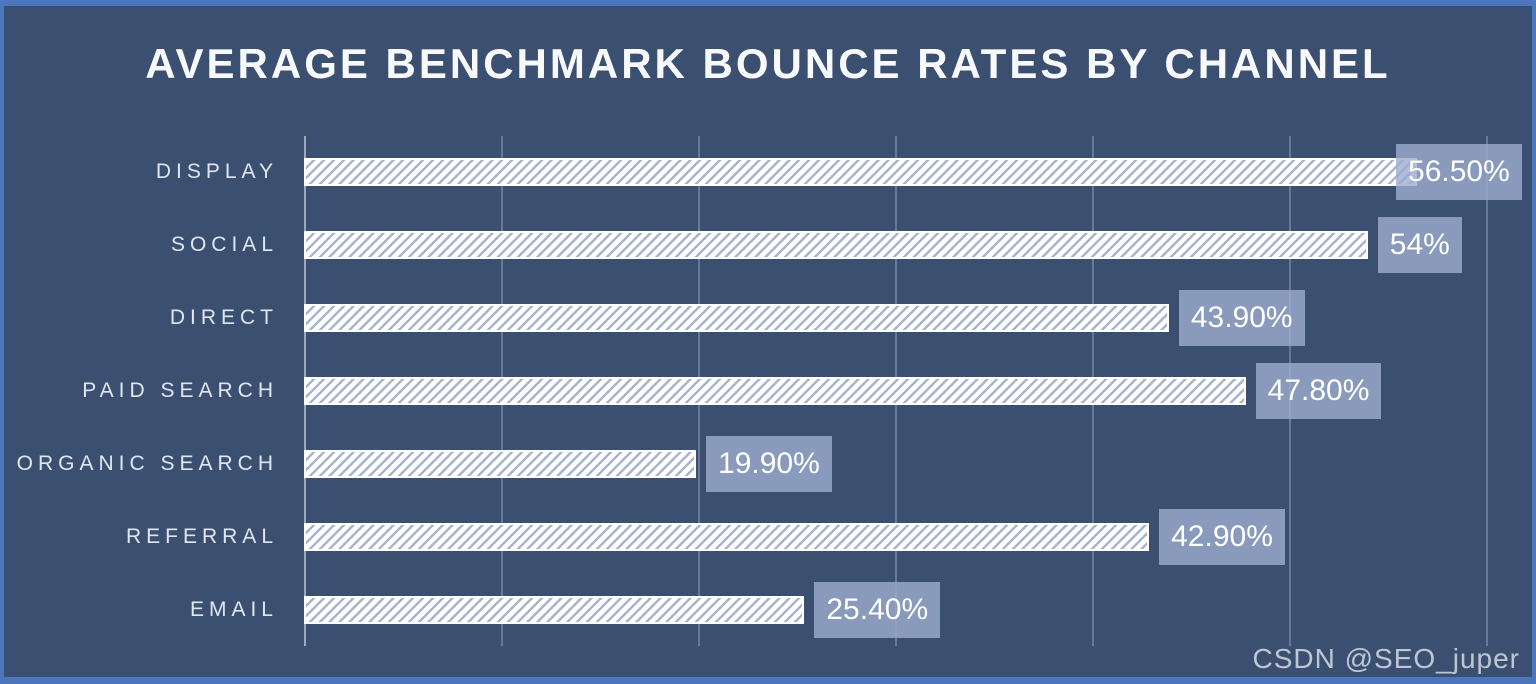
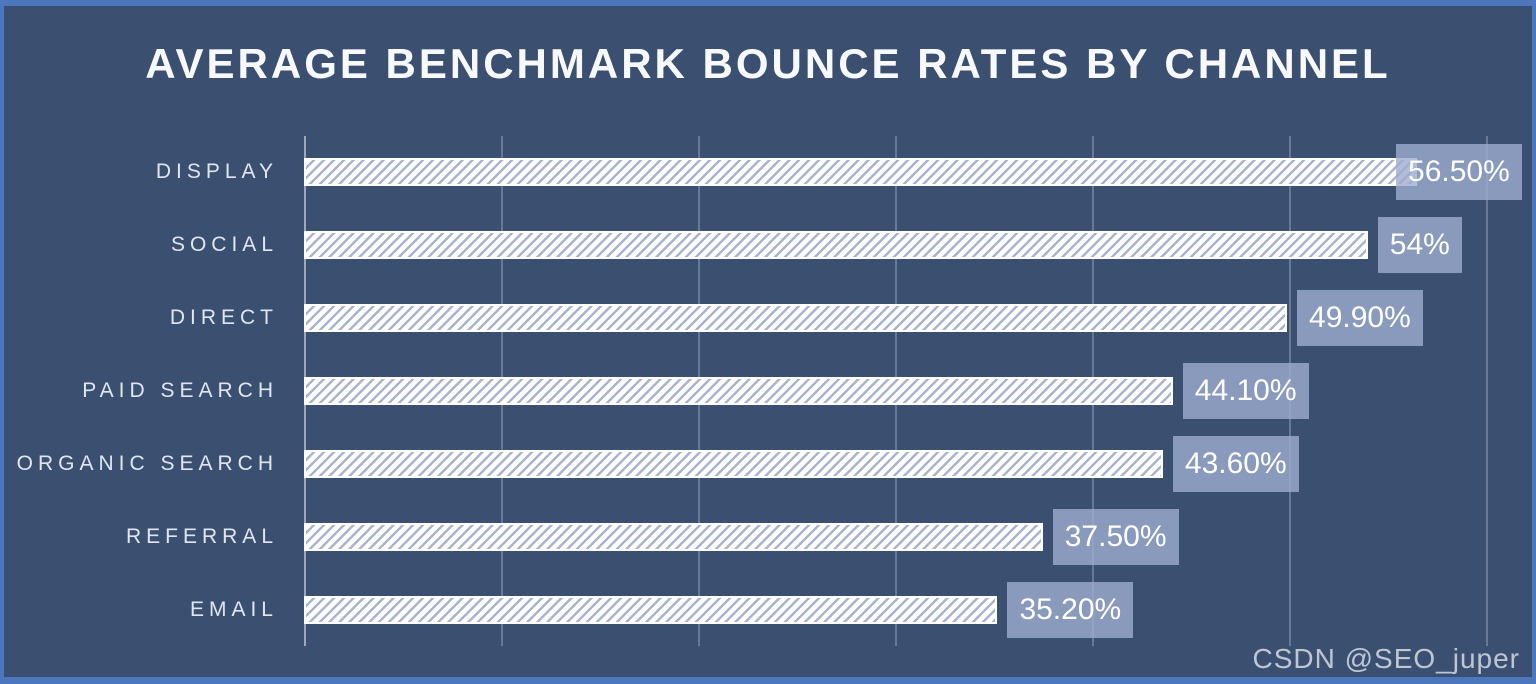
DIRECT: 43.90% -> 49.90%
PAID SEARCH: 47.80% -> 44.10%
ORGANIC SEARCH: 19.90% -> 43.60%
REFERRAL: 42.90% -> 37.50%
EMAIL: 25.40% -> 35.20%
